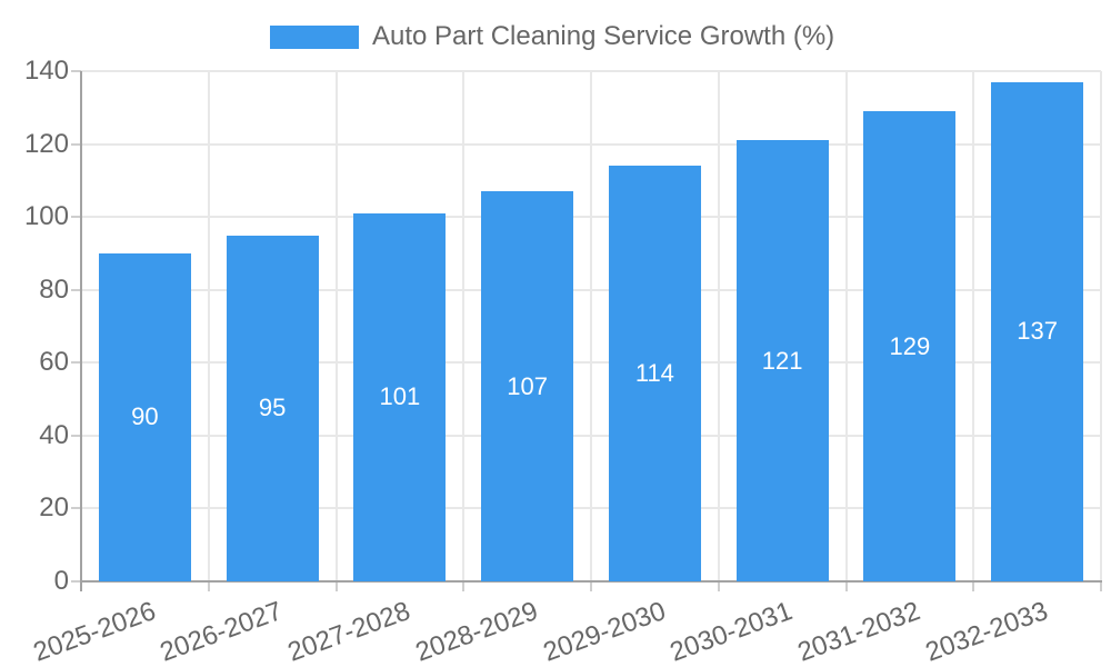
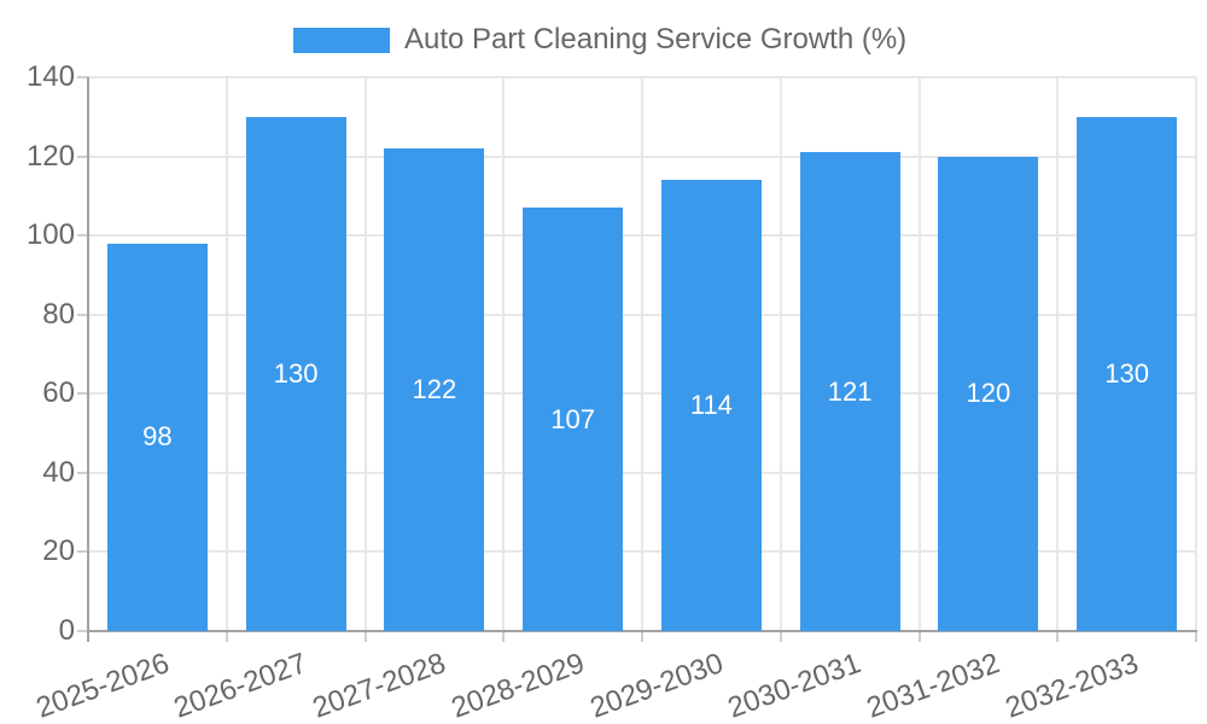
2025-2026: 90 -> 98
2026-2027: 95 -> 130
2027-2028: 101 -> 122
2031-2032: 129 -> 120
2032-2033: 137 -> 130
